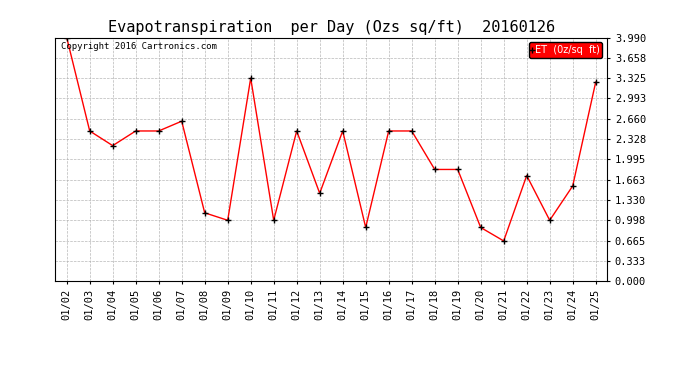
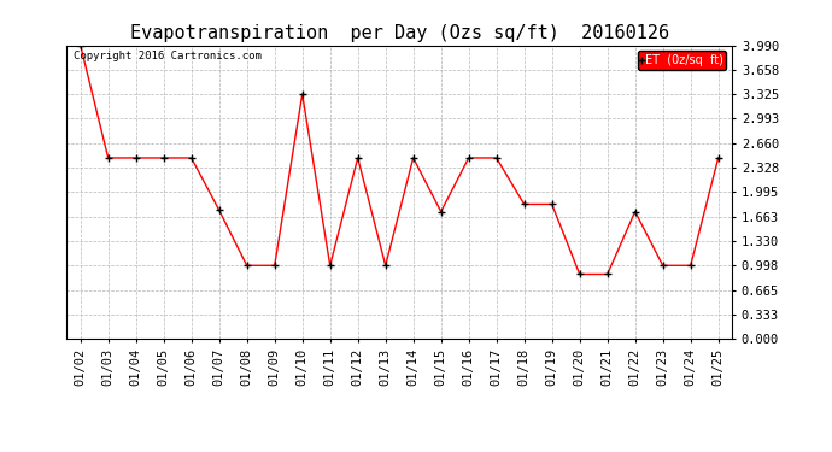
01/04: 2.22 -> 2.46
01/07: 2.62 -> 1.75
01/08: 1.12 -> 1.00
01/13: 1.44 -> 1.00
01/15: 0.88 -> 1.73
01/21: 0.66 -> 0.88
01/24: 1.56 -> 1.00
01/25: 3.26 -> 2.46
